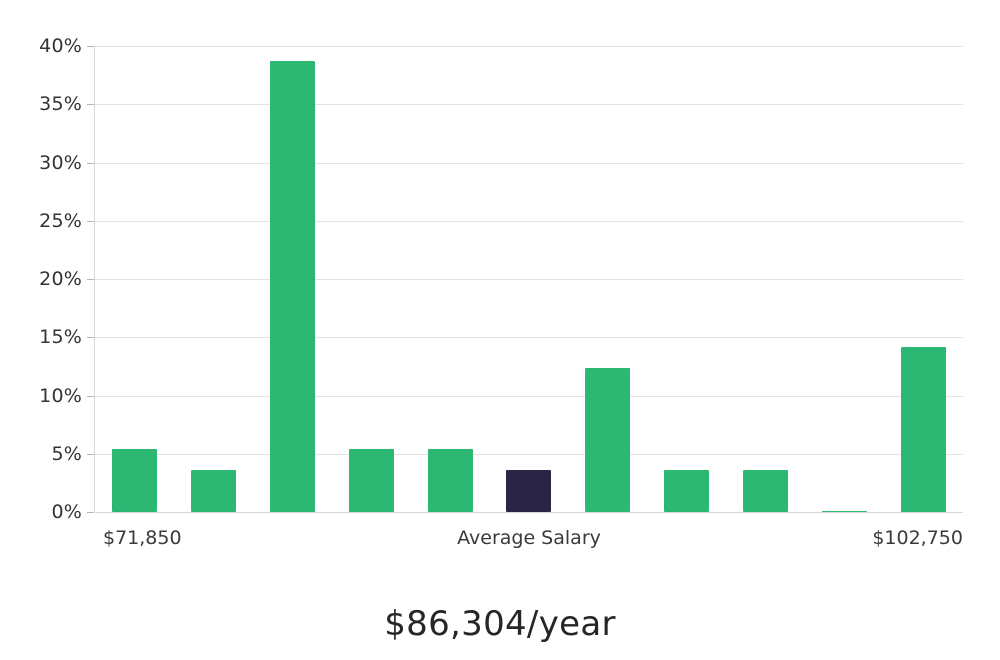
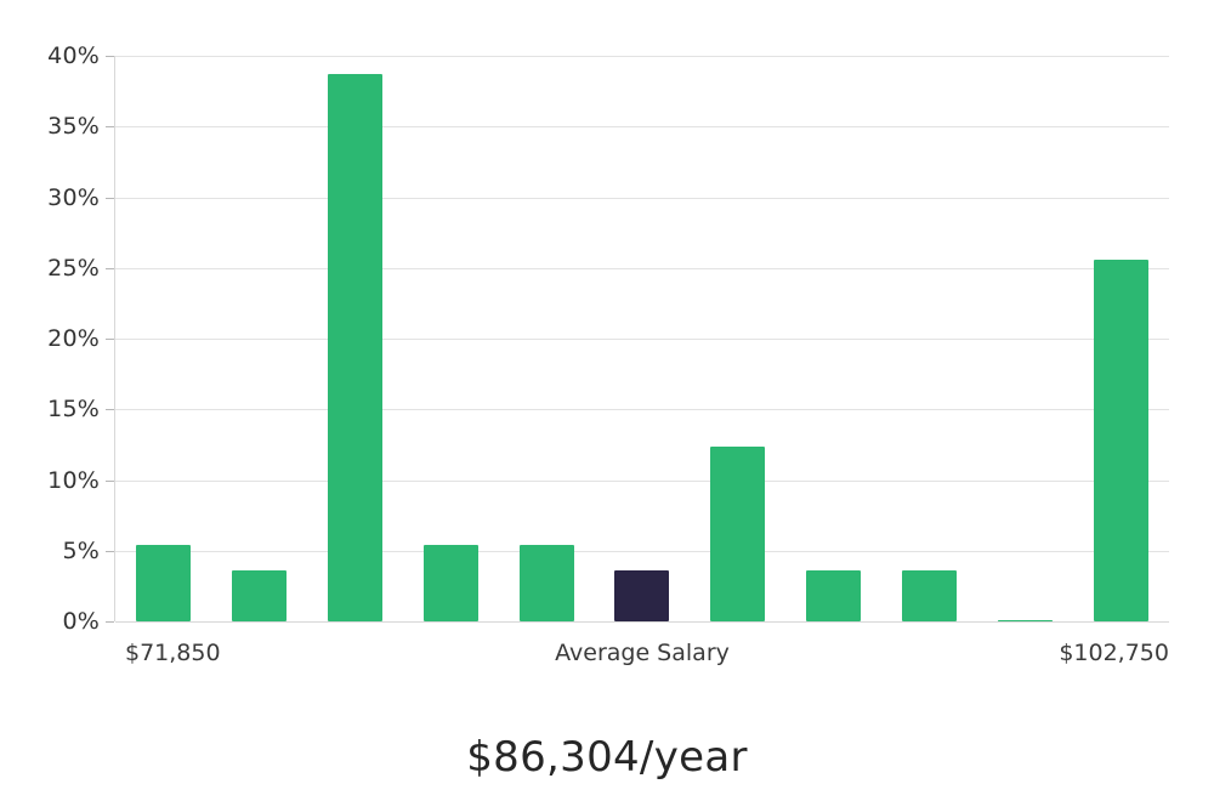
$102,750: 14.2% -> 25.6%
